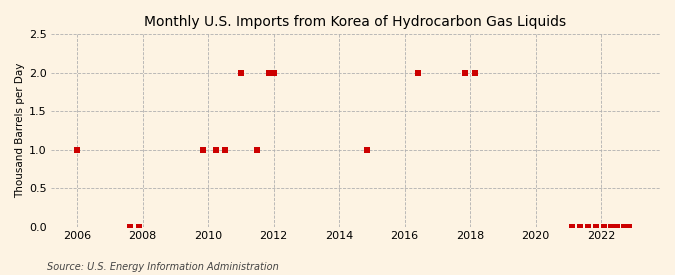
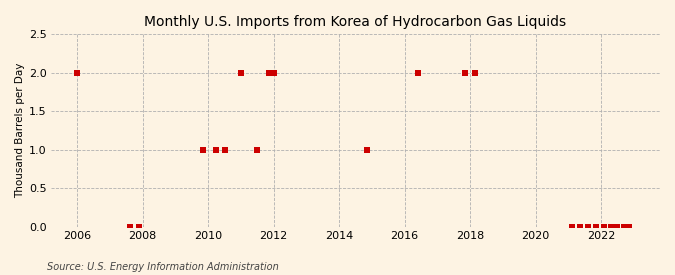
2006: 1 -> 2
